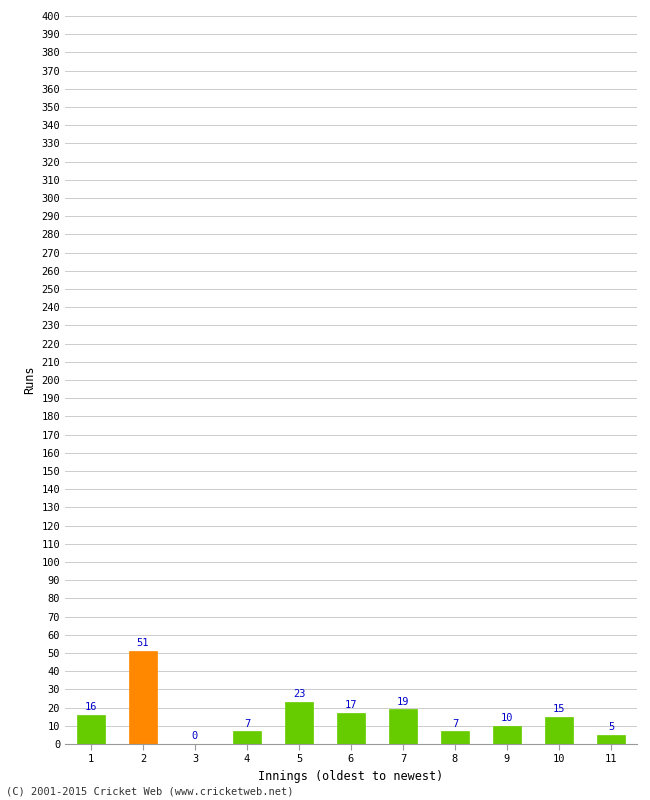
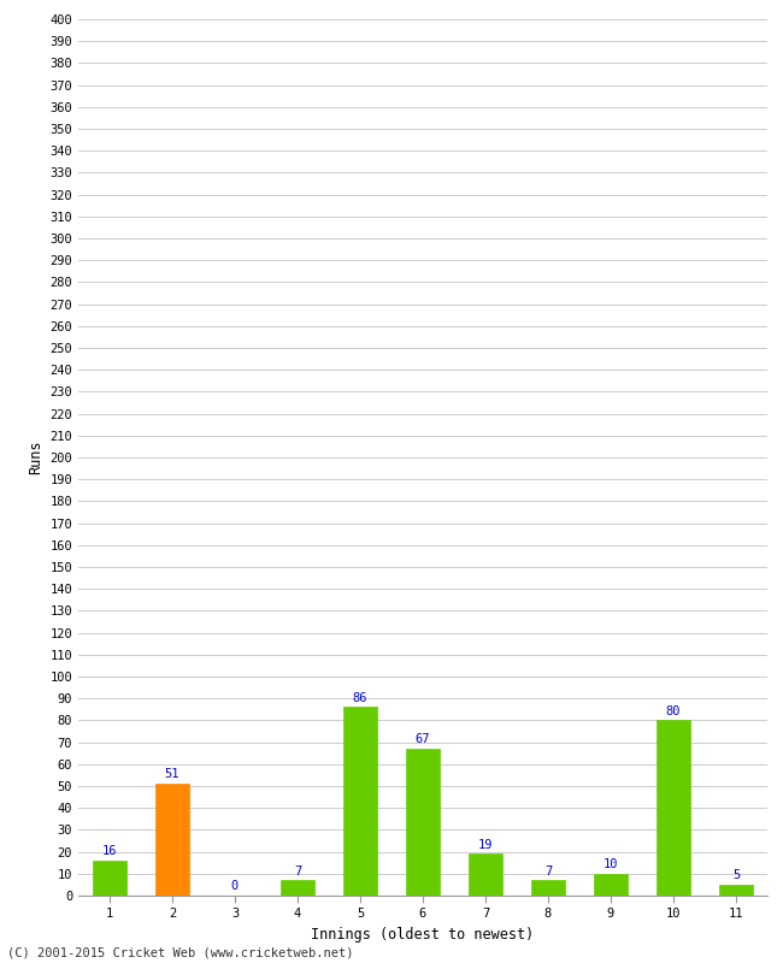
5: 23 -> 86
6: 17 -> 67
10: 15 -> 80
